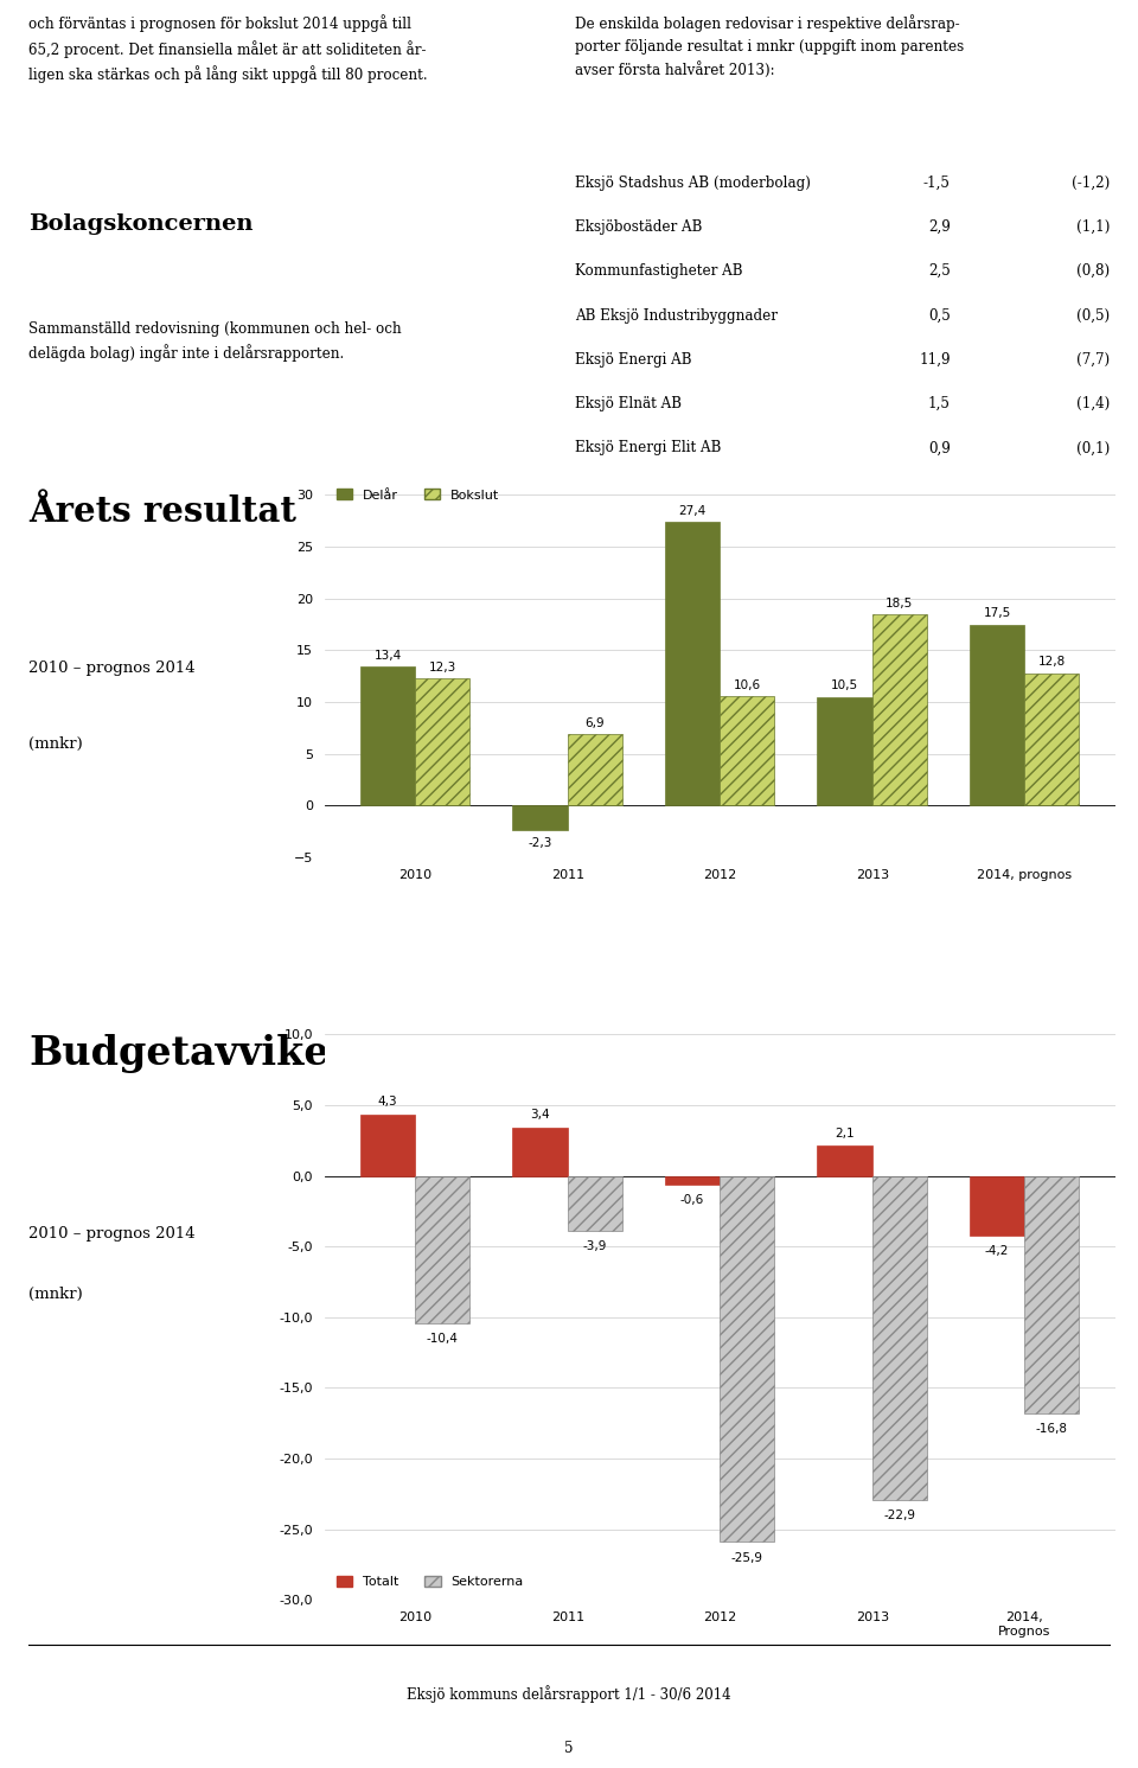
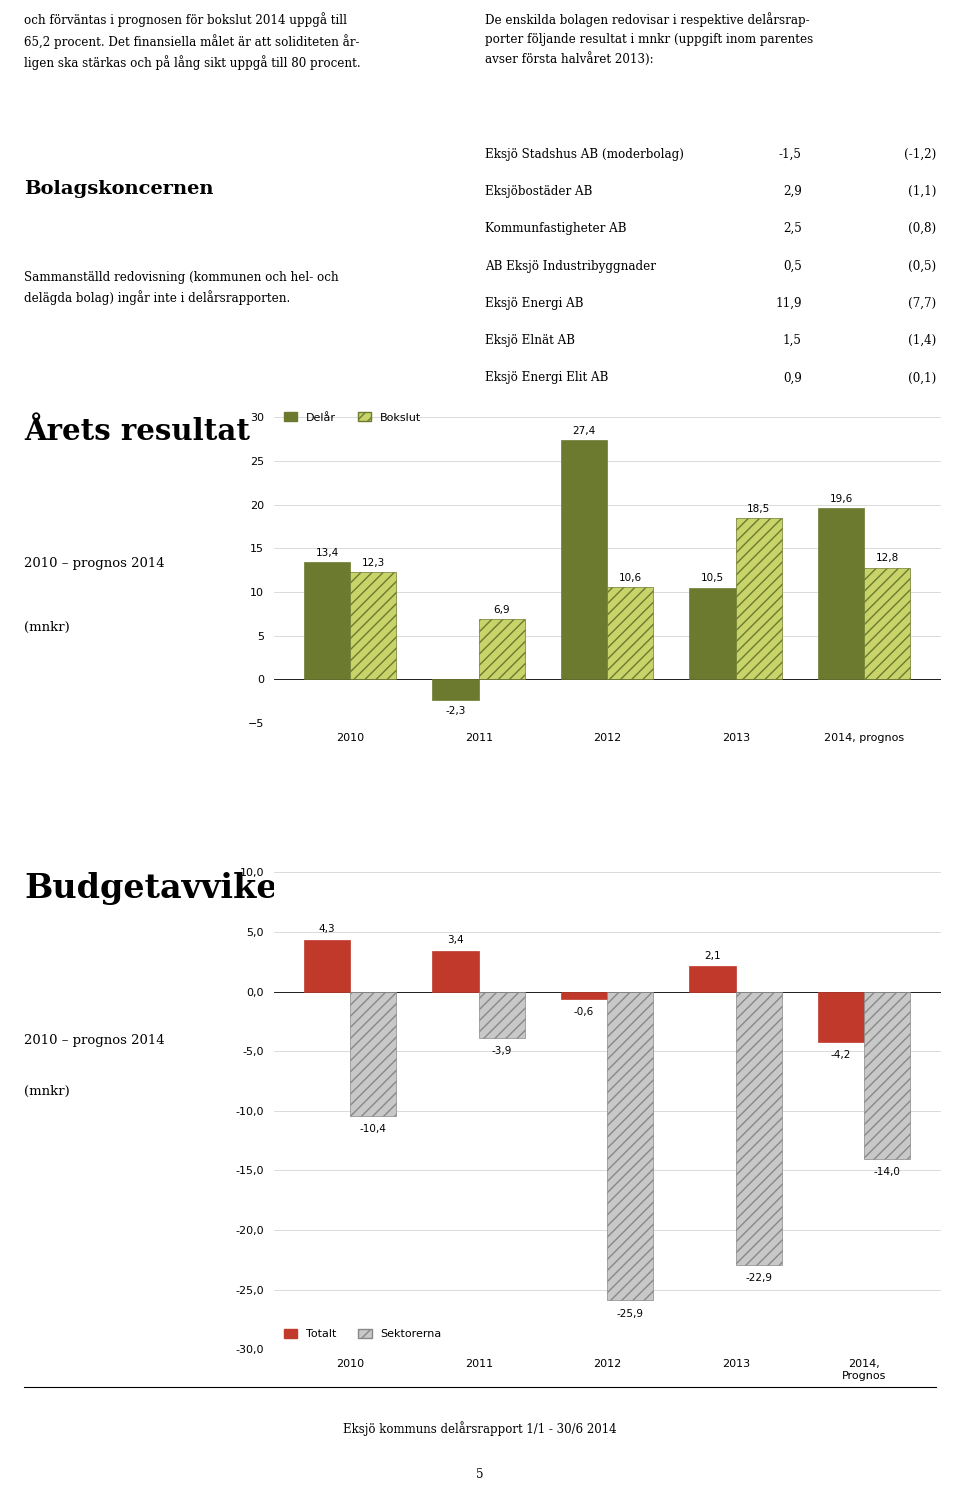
Delår/2014, prognos: 17,5 -> 19,6
Sektorerna/2014, Prognos: -16,8 -> -14,0
